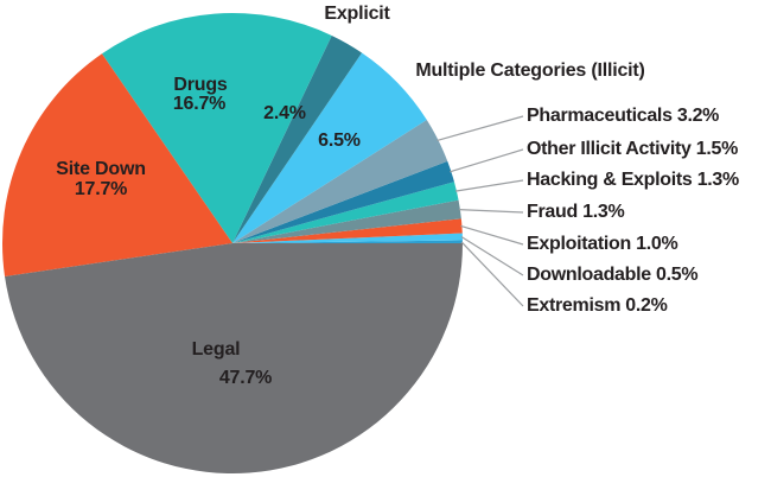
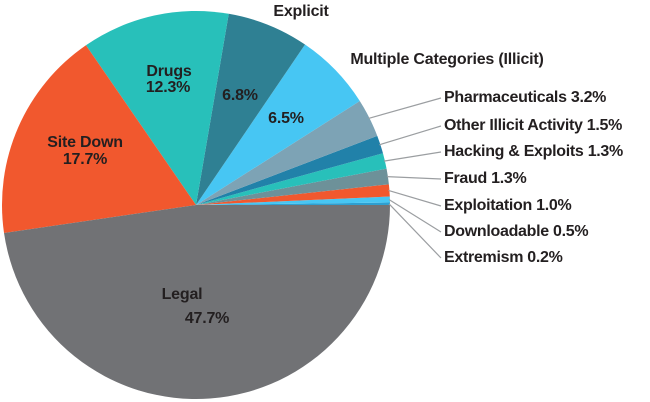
Drugs: 16.7% -> 12.3%
Explicit: 2.4% -> 6.8%
